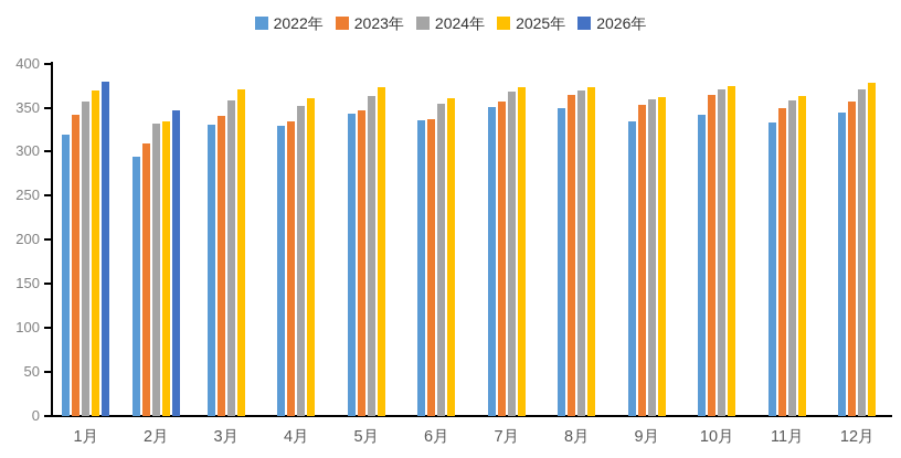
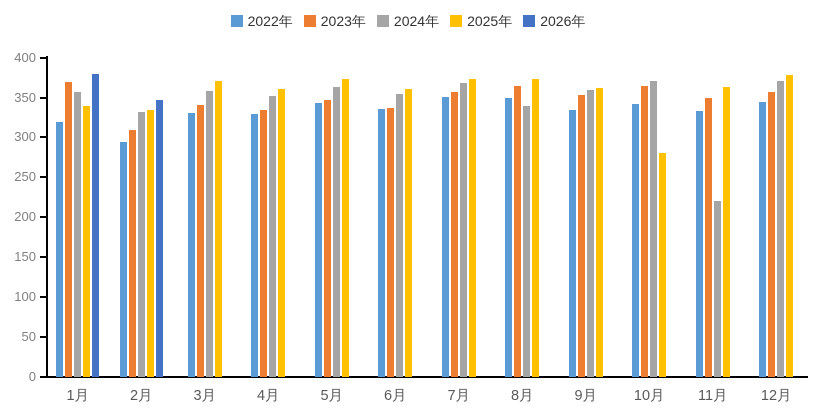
2023年/1月: 340 -> 370
2025年/1月: 370 -> 340
2024年/8月: 370 -> 340
2025年/10月: 370 -> 280
2024年/11月: 360 -> 220
